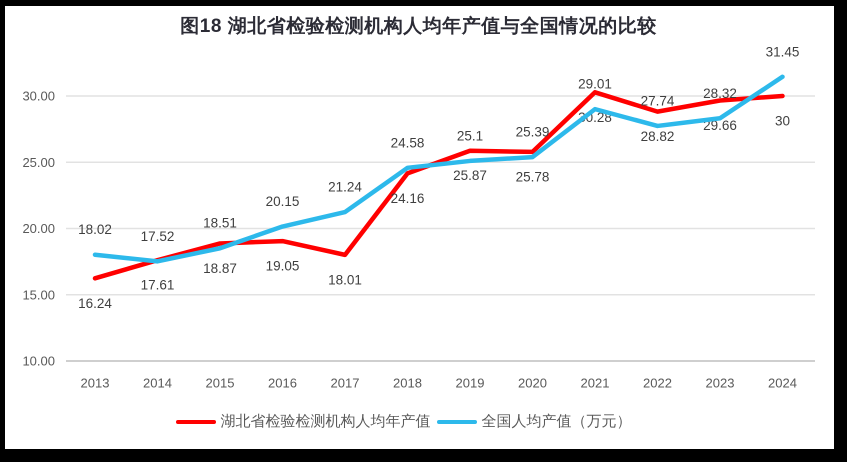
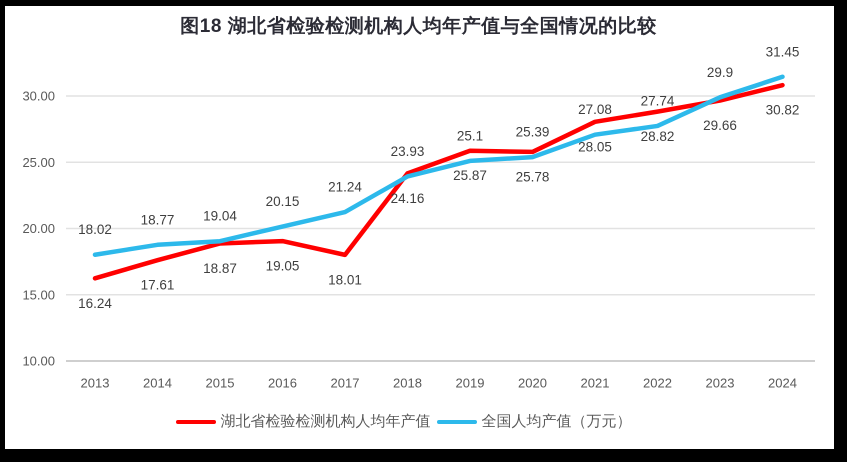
全国人均产值（万元）/2014: 17.52 -> 18.77
全国人均产值（万元）/2015: 18.51 -> 19.04
全国人均产值（万元）/2018: 24.58 -> 23.93
湖北省检验检测机构人均年产值/2021: 30.28 -> 28.05
全国人均产值（万元）/2021: 29.01 -> 27.08
全国人均产值（万元）/2023: 28.32 -> 29.9
湖北省检验检测机构人均年产值/2024: 30 -> 30.82
